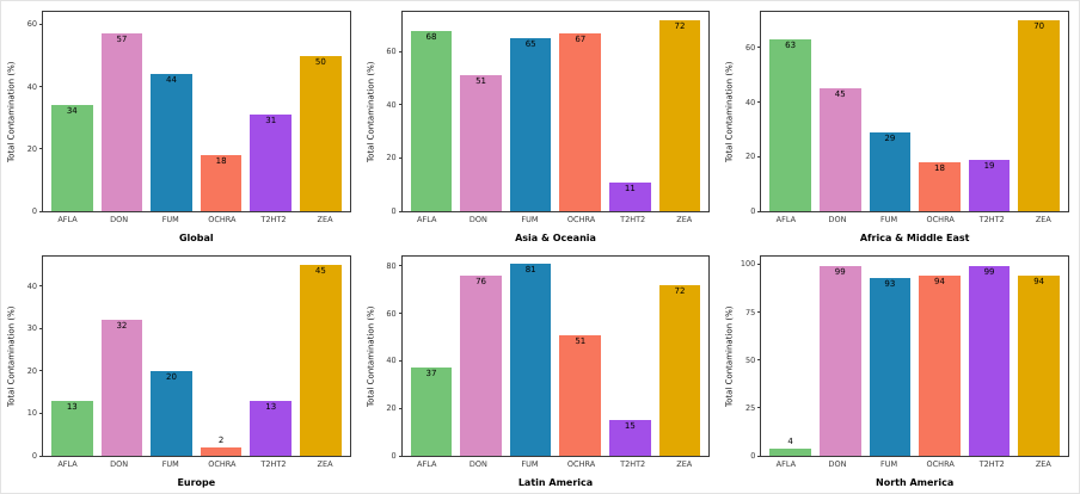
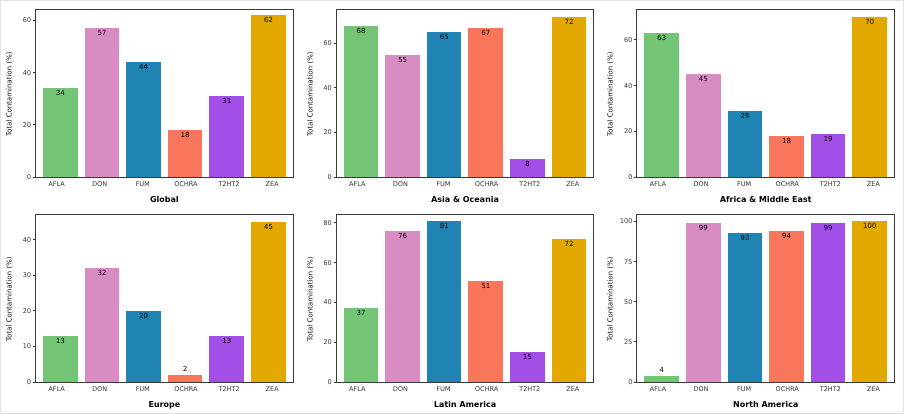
Global/ZEA: 50 -> 62
Asia & Oceania/DON: 51 -> 55
Asia & Oceania/T2HT2: 11 -> 8
North America/ZEA: 94 -> 100
